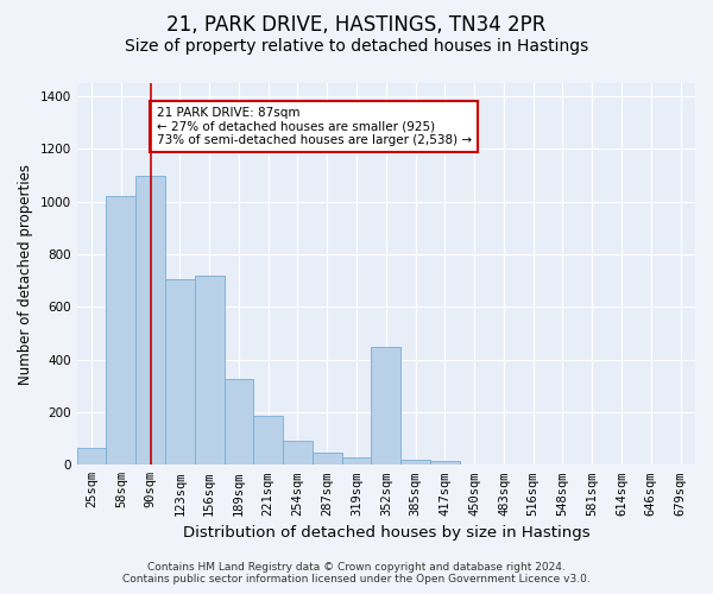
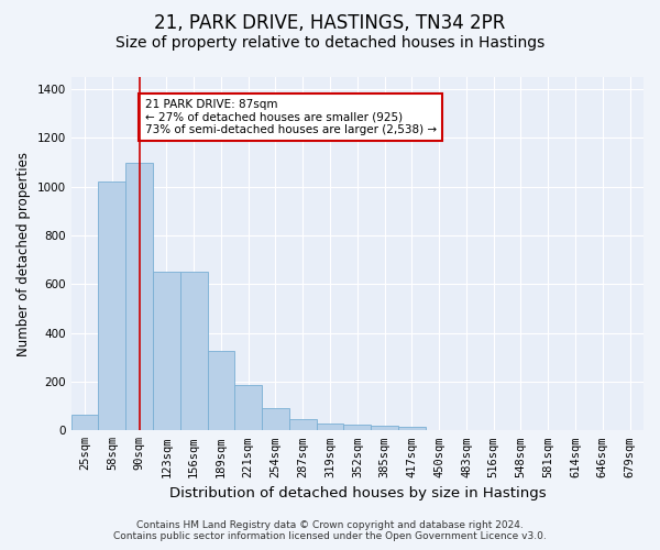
123sqm: 705 -> 650
156sqm: 720 -> 650
352sqm: 450 -> 25
